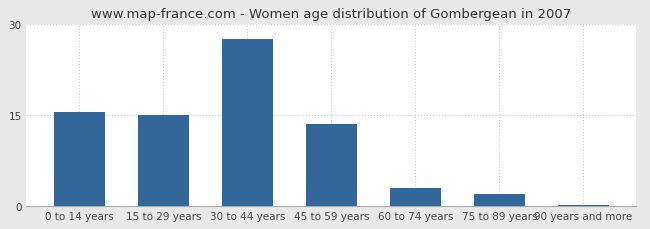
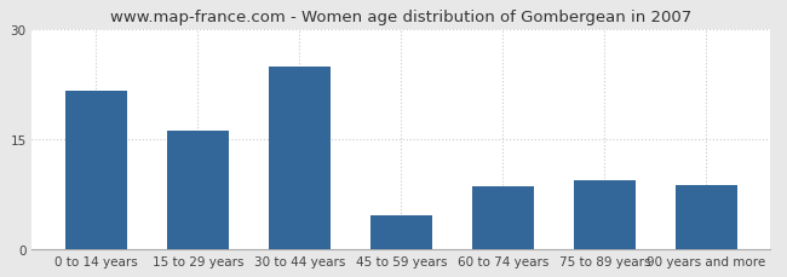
0 to 14 years: 15.5 -> 21.6
15 to 29 years: 15.0 -> 16.2
30 to 44 years: 27.5 -> 25.0
45 to 59 years: 13.5 -> 4.6
60 to 74 years: 3.0 -> 8.6
75 to 89 years: 2.0 -> 9.4
90 years and more: 0.2 -> 8.8
